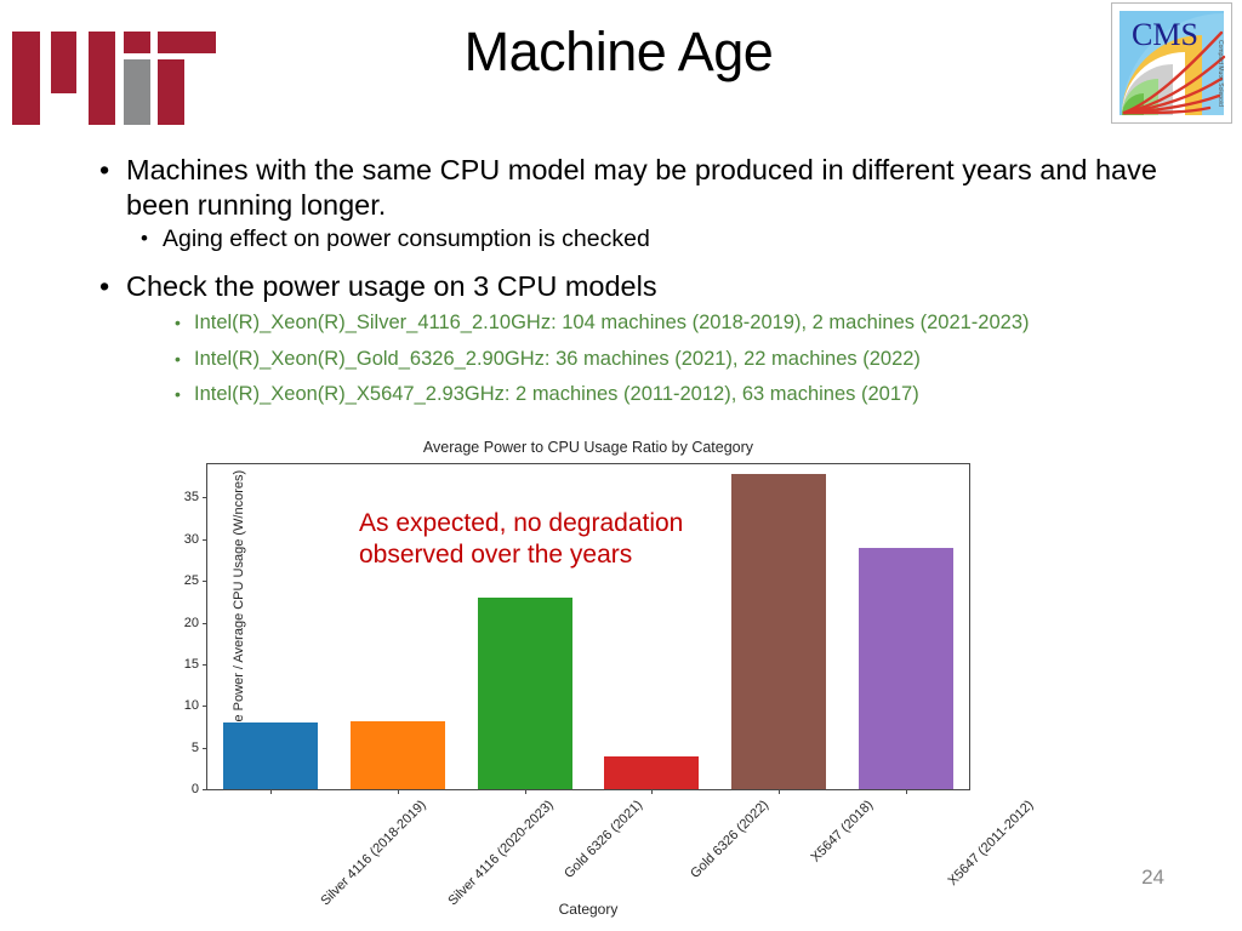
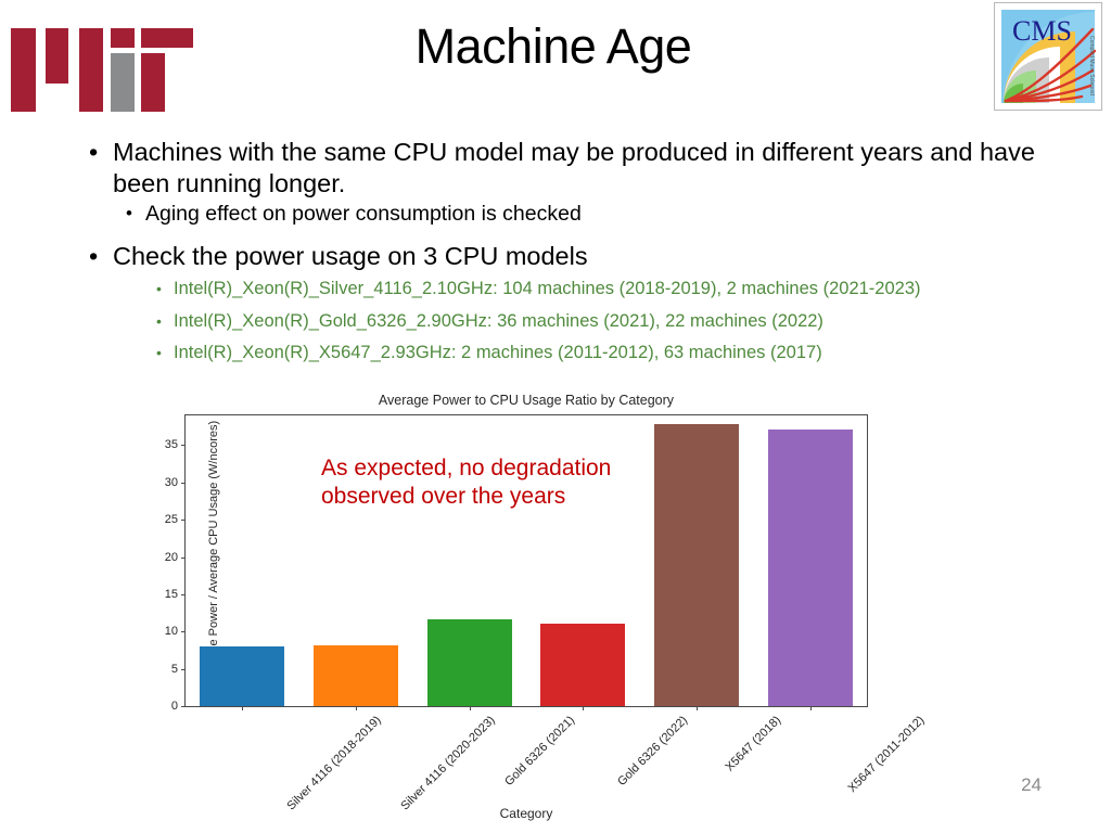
Gold 6326 (2021): 23 -> 12
Gold 6326 (2022): 4 -> 11
X5647 (2011-2012): 29 -> 37
